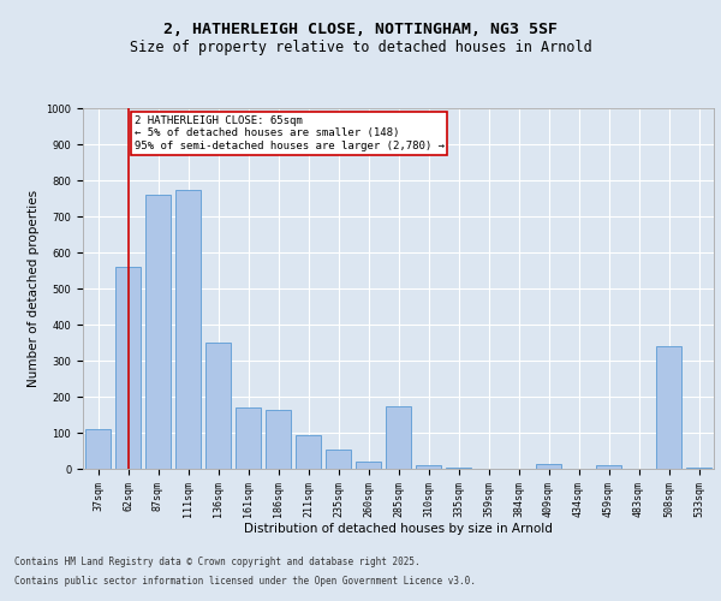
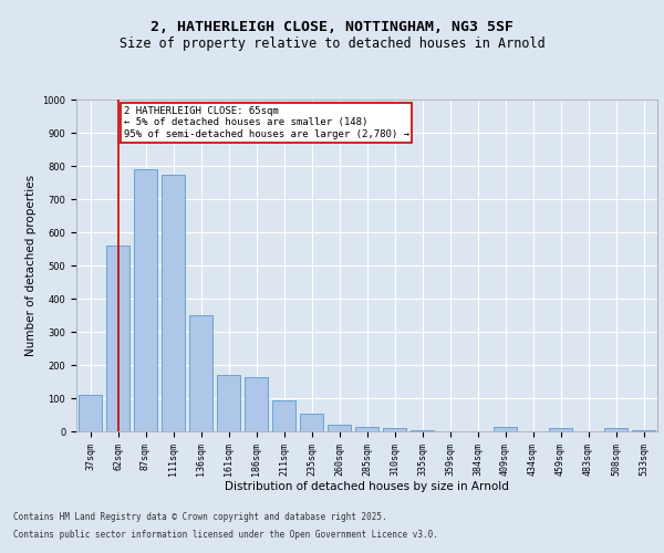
87sqm: 760 -> 790
285sqm: 175 -> 15
508sqm: 340 -> 10
